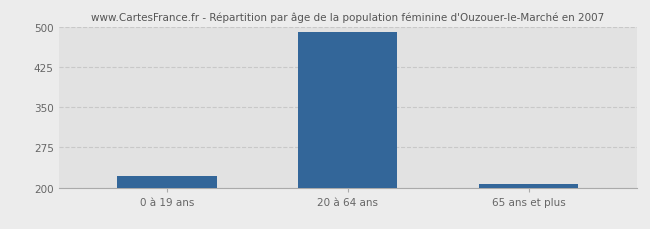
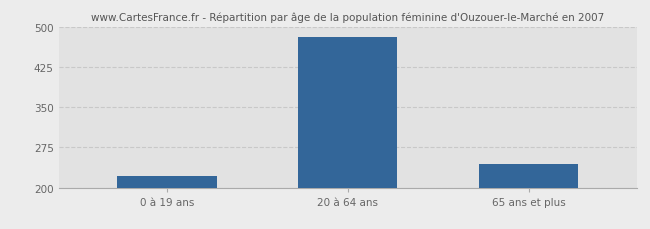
20 à 64 ans: 490 -> 480
65 ans et plus: 207 -> 244
